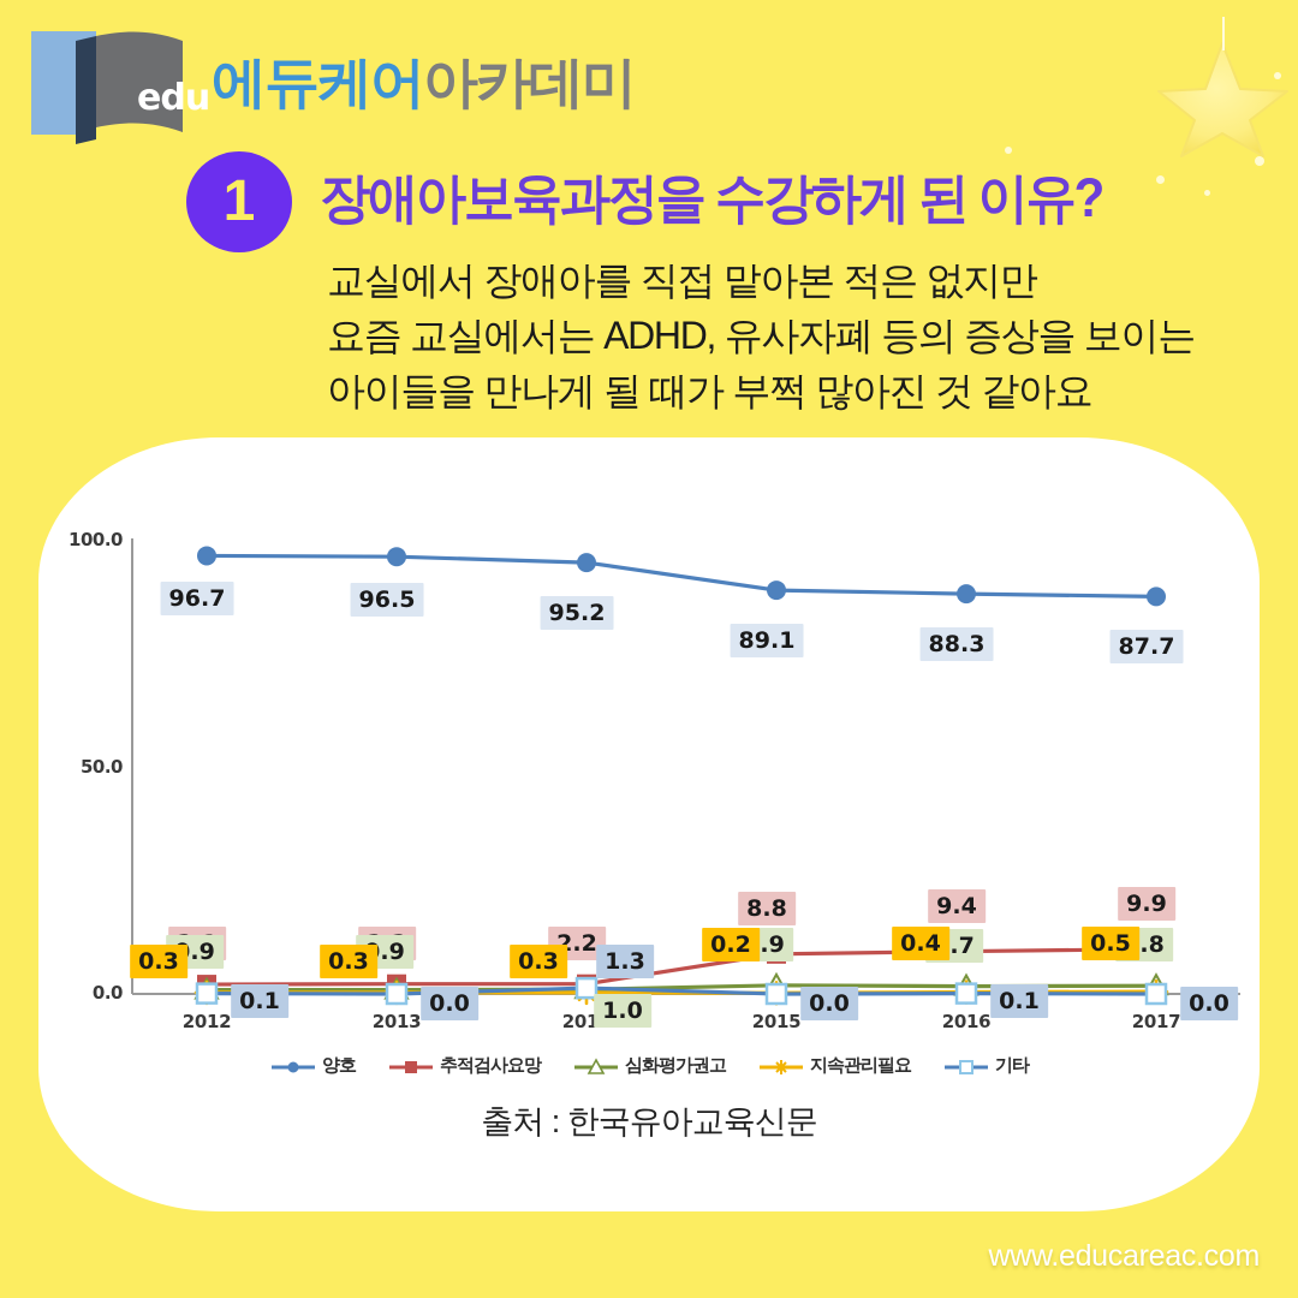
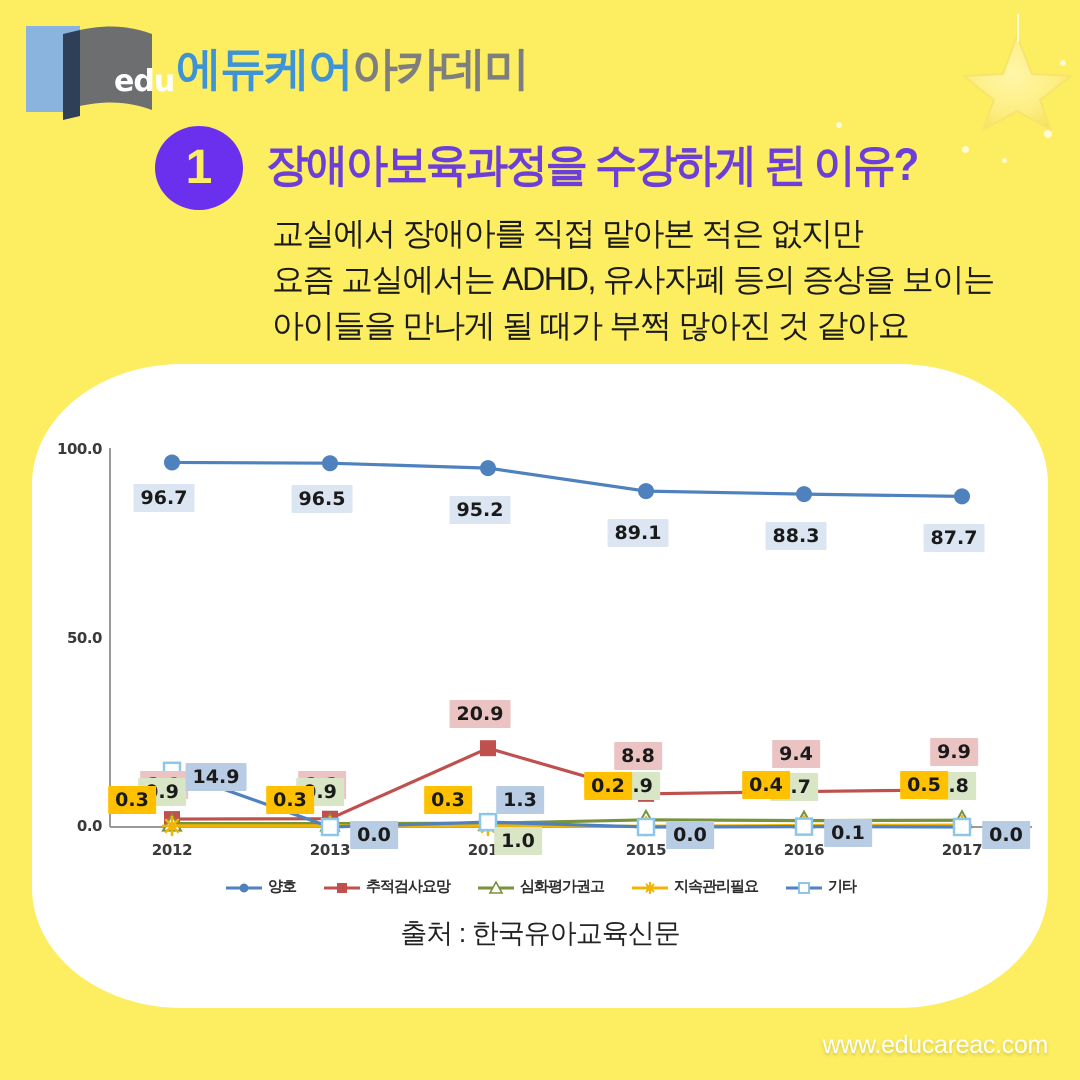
기타/2012: 0.1 -> 14.9
추적검사요망/2014: 2.2 -> 20.9
